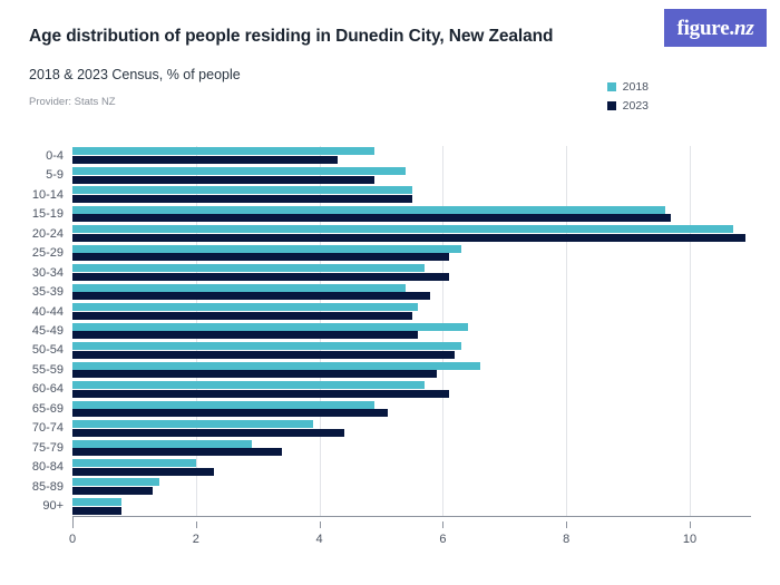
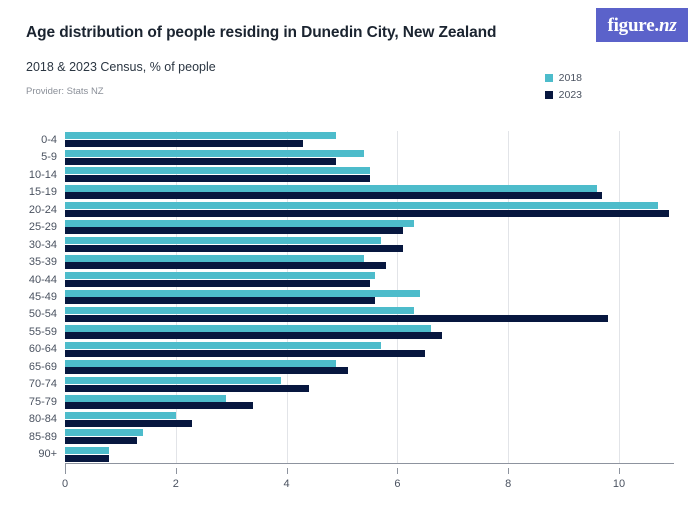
2023/50-54: 6.2 -> 9.8
2023/55-59: 5.9 -> 6.8
2023/60-64: 6.1 -> 6.5
